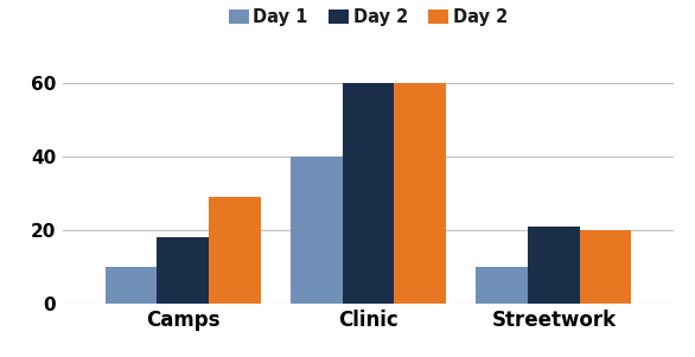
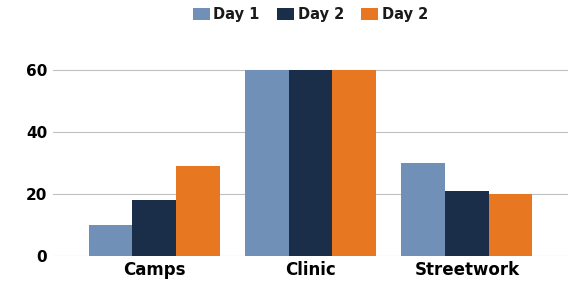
Day 1/Clinic: 40 -> 60
Day 1/Streetwork: 10 -> 30
